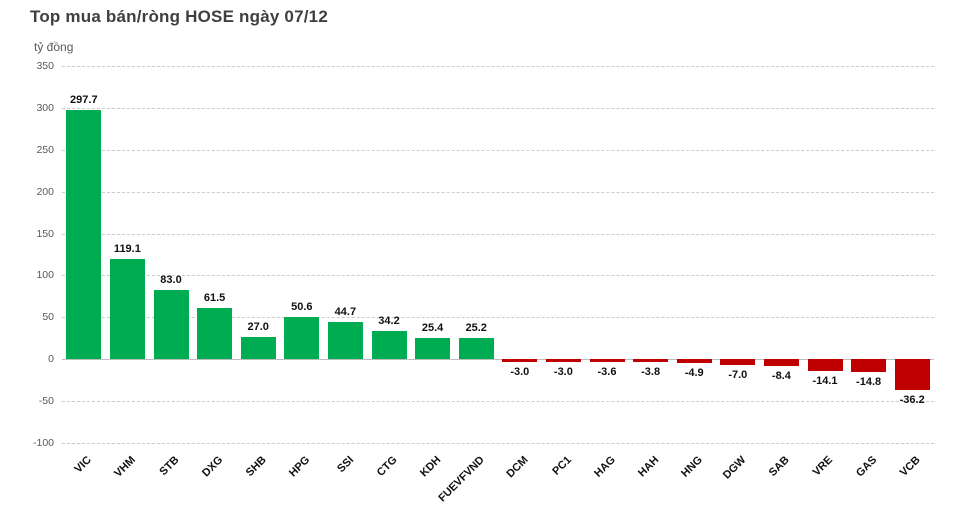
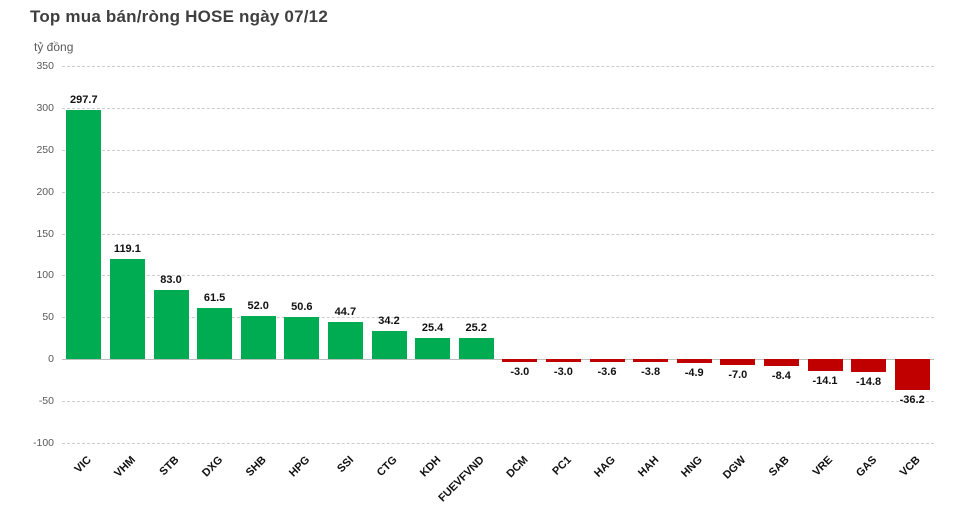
SHB: 27.0 -> 52.0
